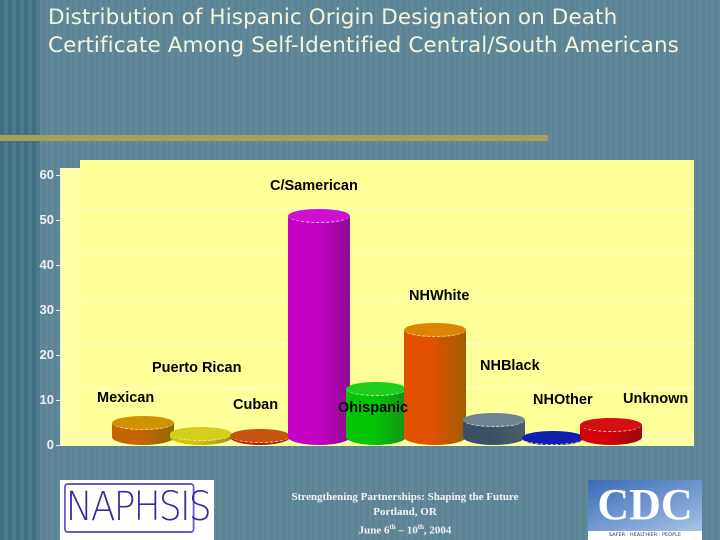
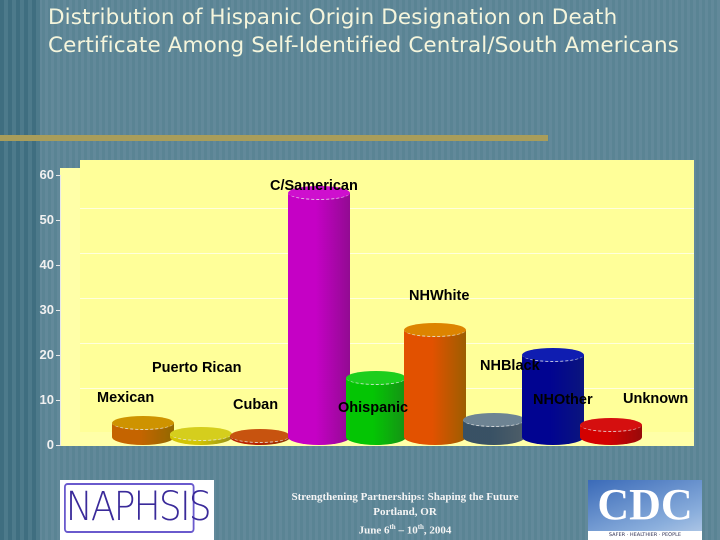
C/Samerican: 51 -> 56
Ohispanic: 12 -> 15
NHOther: 2 -> 20
